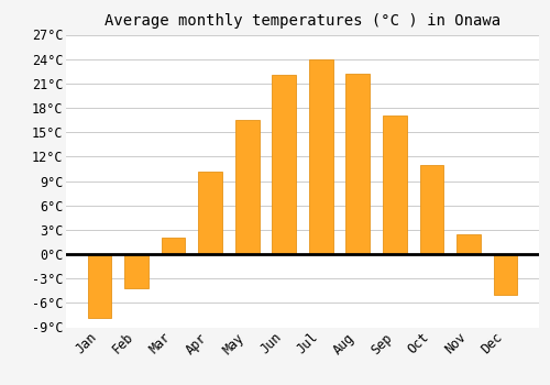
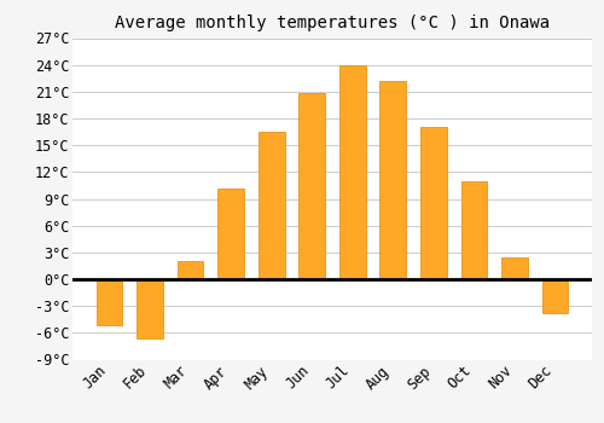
Jan: -7.8°C -> -5.2°C
Feb: -4.2°C -> -6.6°C
Jun: 22.0°C -> 20.8°C
Dec: -5.0°C -> -3.8°C
